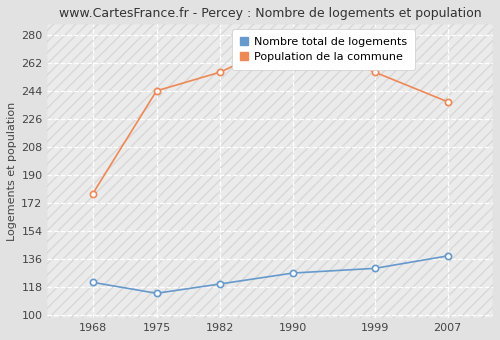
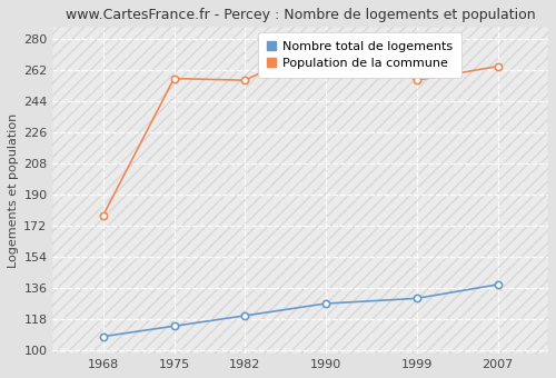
Nombre total de logements/1968: 121 -> 108
Population de la commune/1975: 244 -> 257
Population de la commune/2007: 237 -> 264
